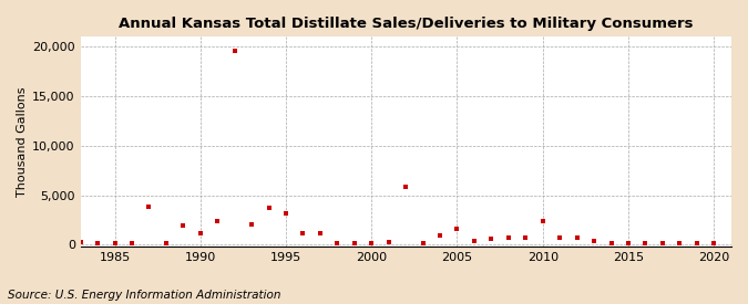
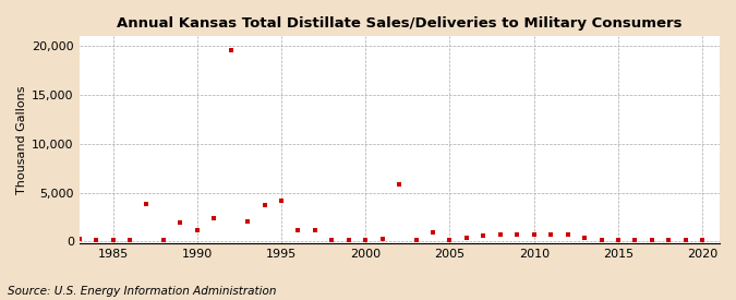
1995: 3,200 -> 4,200
2005: 1,600 -> 100
2010: 2,400 -> 700
